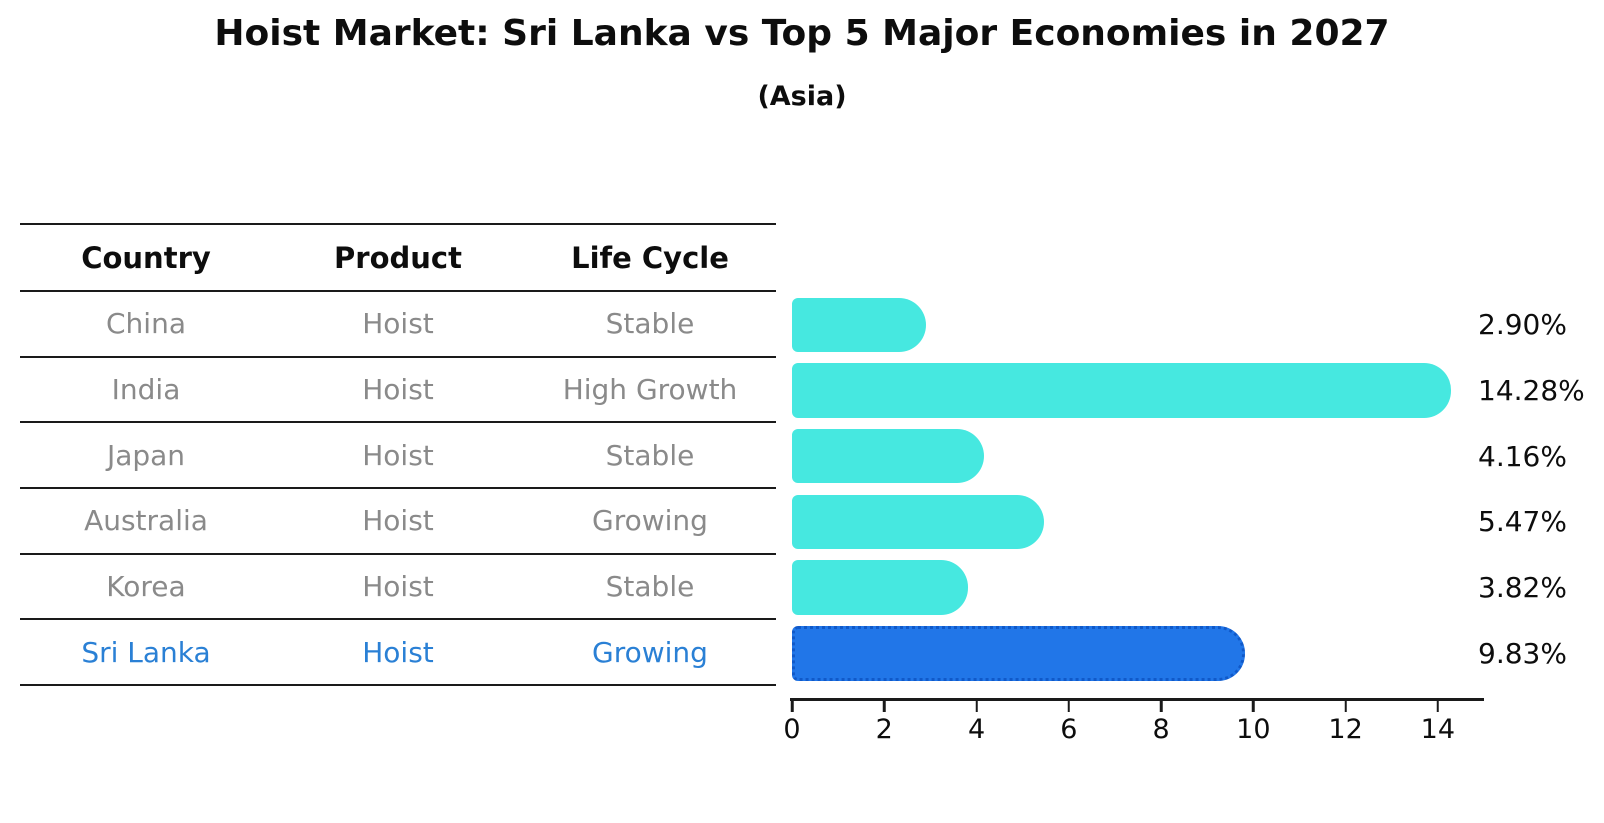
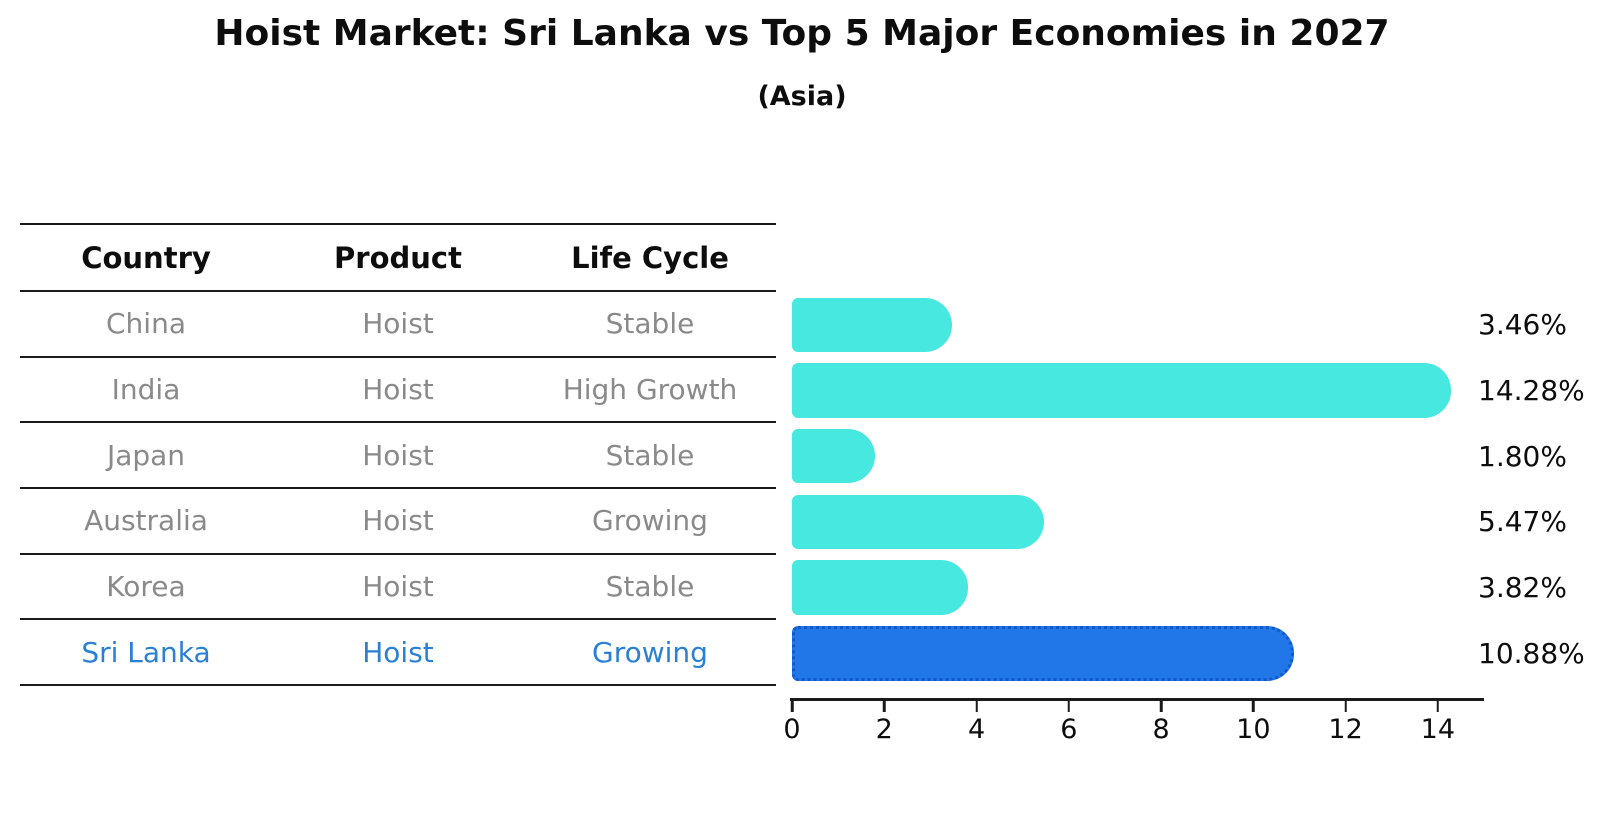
China: 2.90% -> 3.46%
Japan: 4.16% -> 1.80%
Sri Lanka: 9.83% -> 10.88%
